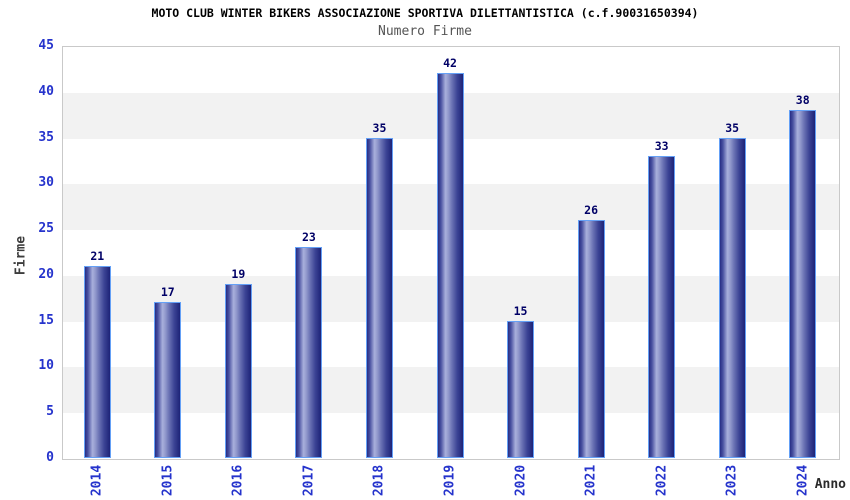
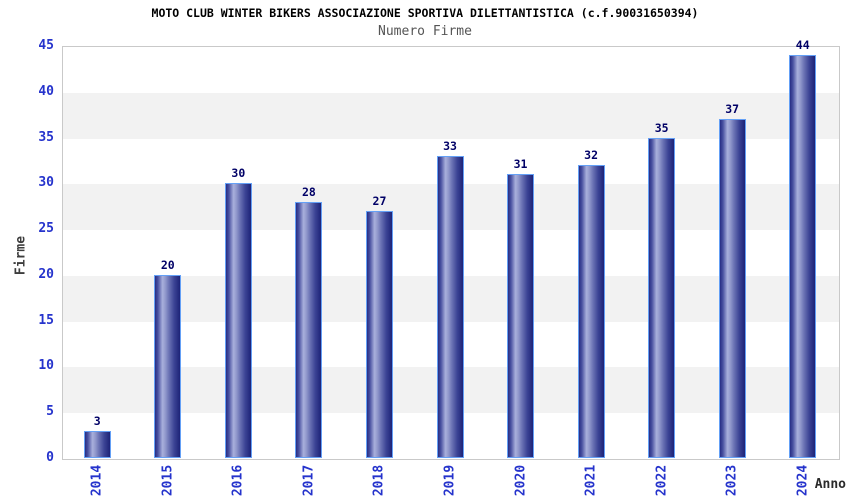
2014: 21 -> 3
2015: 17 -> 20
2016: 19 -> 30
2017: 23 -> 28
2018: 35 -> 27
2019: 42 -> 33
2020: 15 -> 31
2021: 26 -> 32
2022: 33 -> 35
2023: 35 -> 37
2024: 38 -> 44
